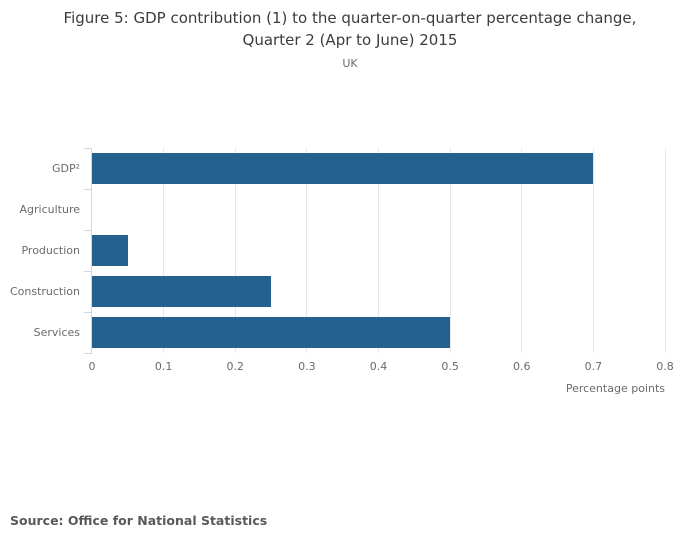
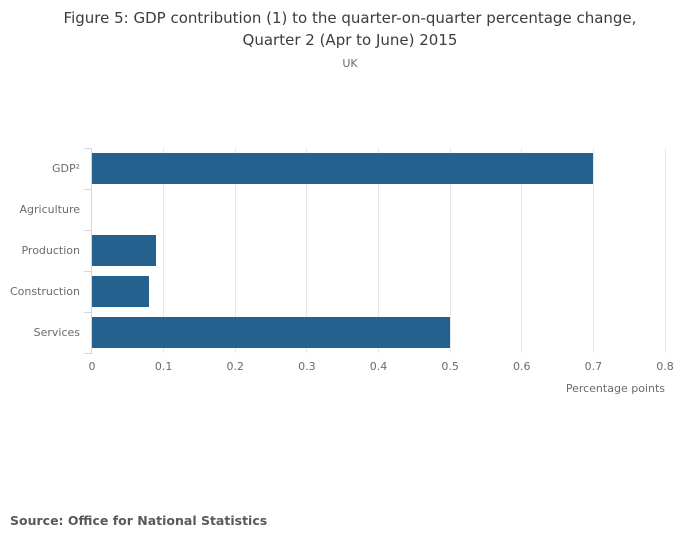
Production: 0.05 -> 0.09
Construction: 0.25 -> 0.08
